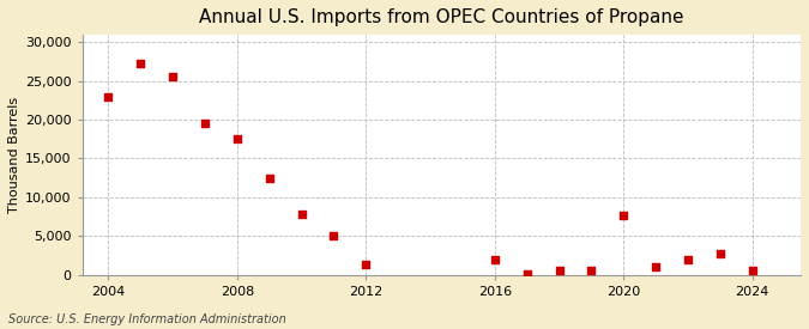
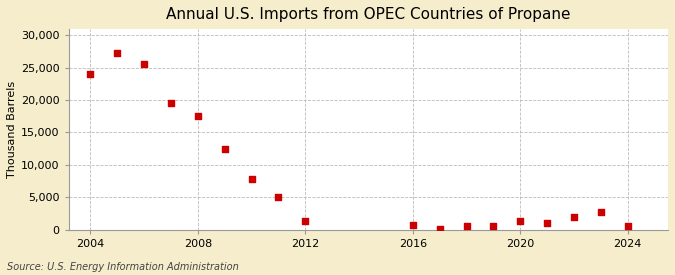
2004: 23,000 -> 24,000
2016: 2,000 -> 700
2020: 7,600 -> 1,300
